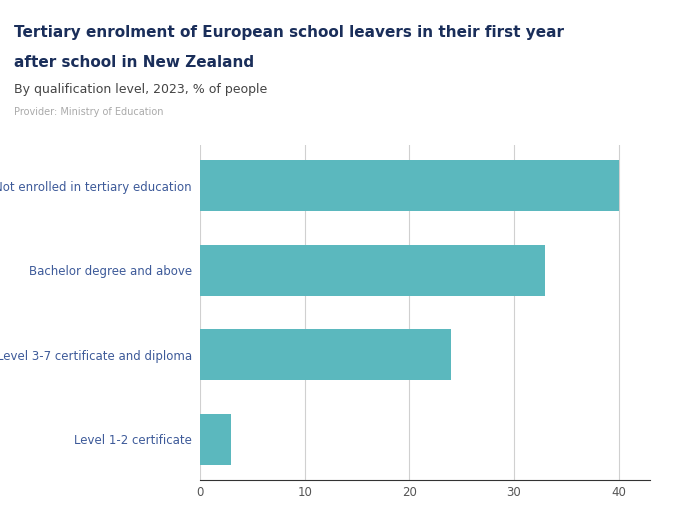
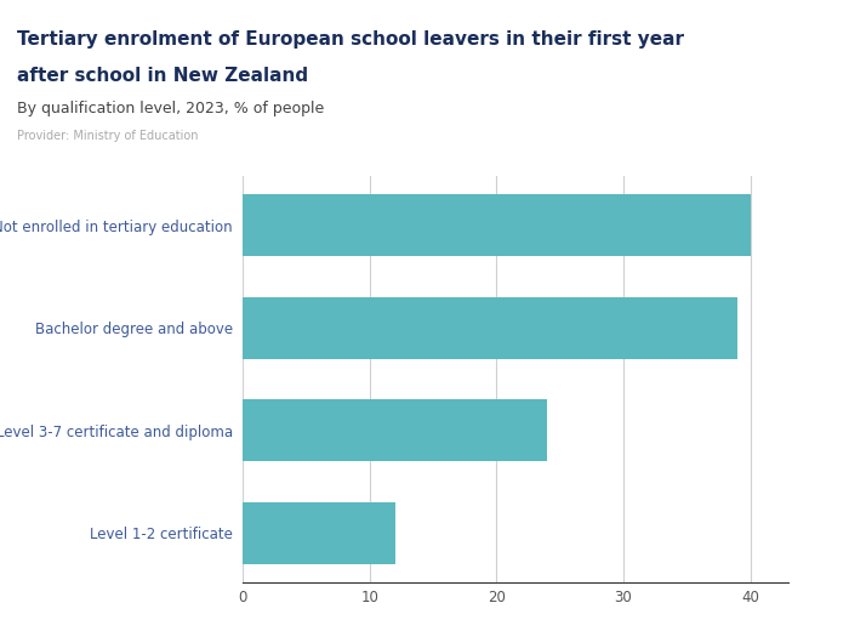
Bachelor degree and above: 33 -> 39
Level 1-2 certificate: 3 -> 12
